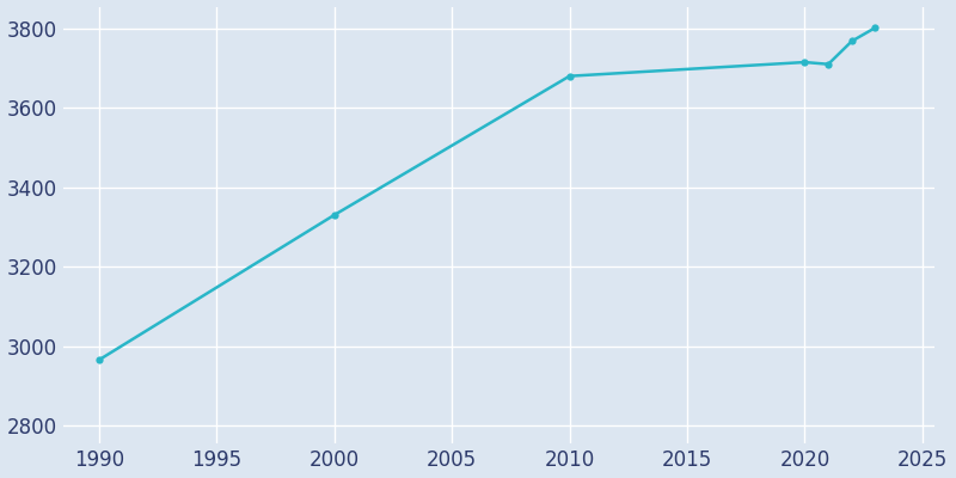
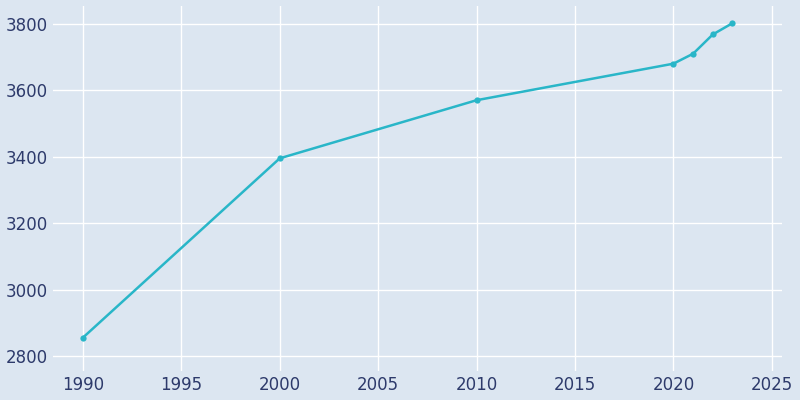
1990: 2965 -> 2855
2000: 3330 -> 3395
2010: 3680 -> 3570
2020: 3715 -> 3680
